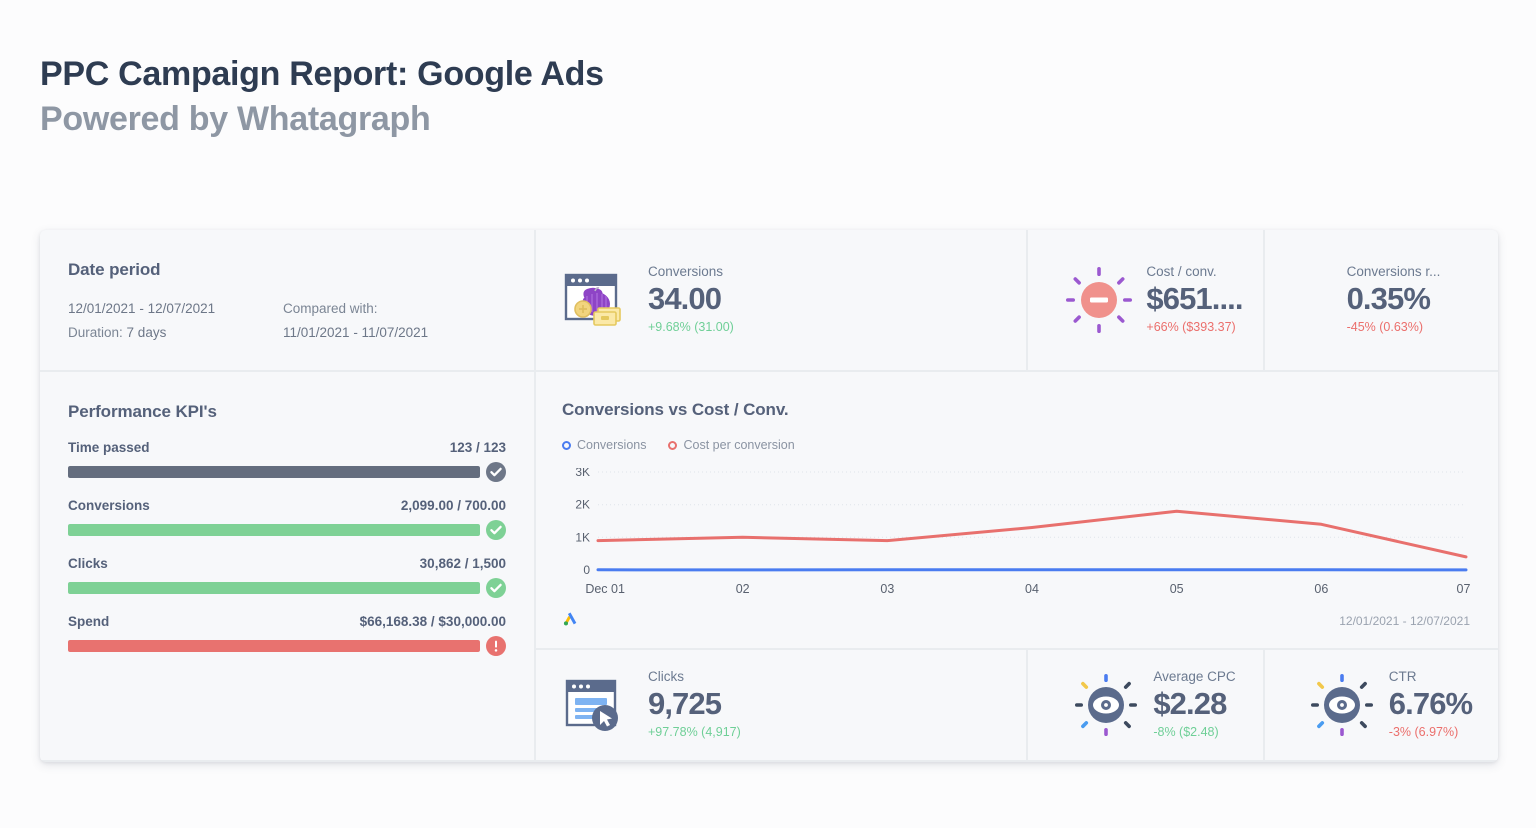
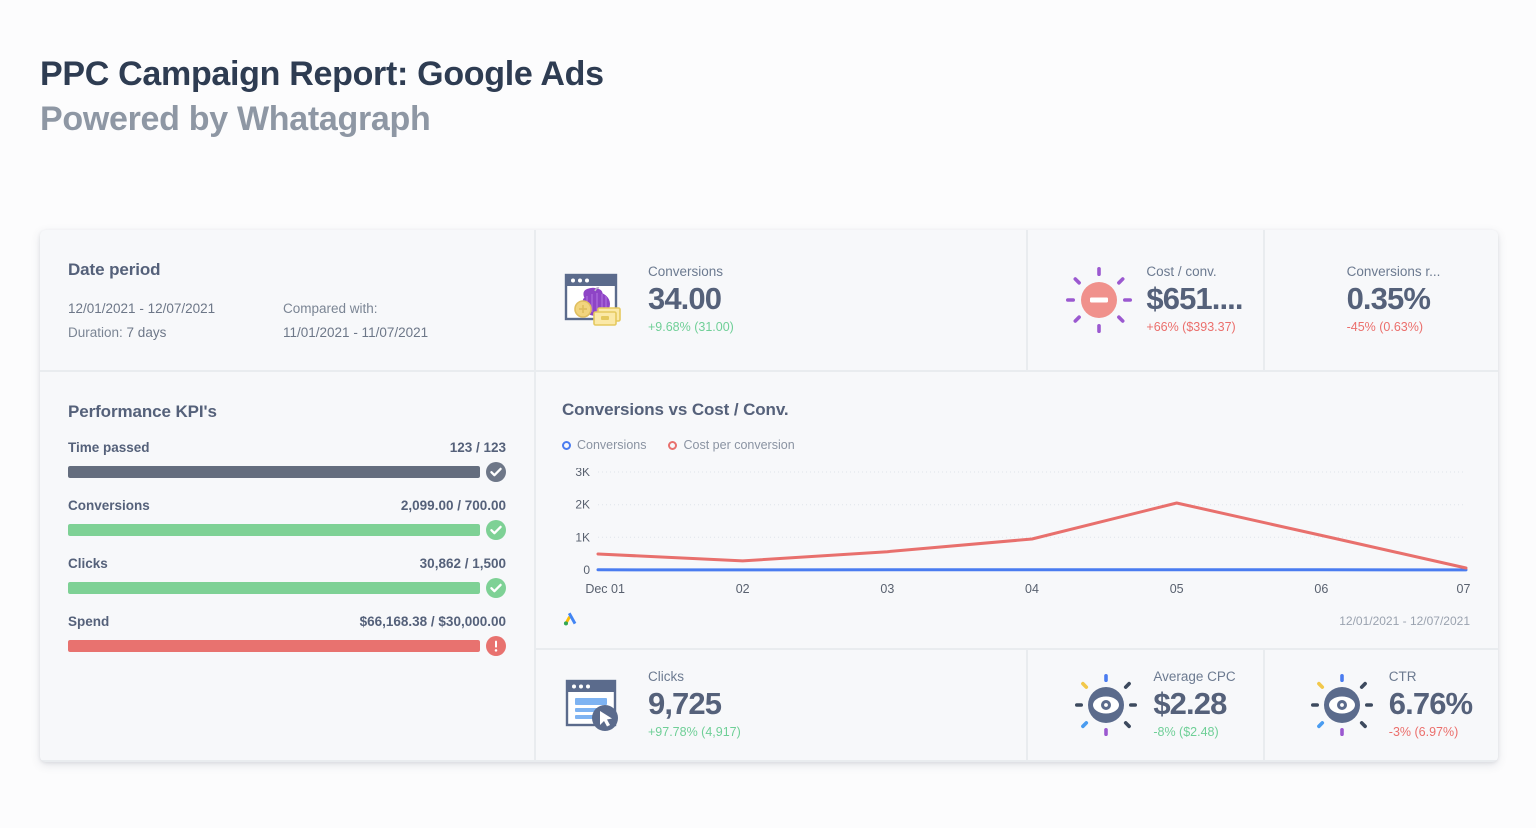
Cost per conversion/Dec 01: 0.9K -> 0.5K
Cost per conversion/02: 1.0K -> 0.3K
Cost per conversion/03: 0.9K -> 0.6K
Cost per conversion/04: 1.3K -> 1.0K
Cost per conversion/05: 1.8K -> 2.0K
Cost per conversion/06: 1.4K -> 1.1K
Cost per conversion/07: 0.4K -> 0.1K
